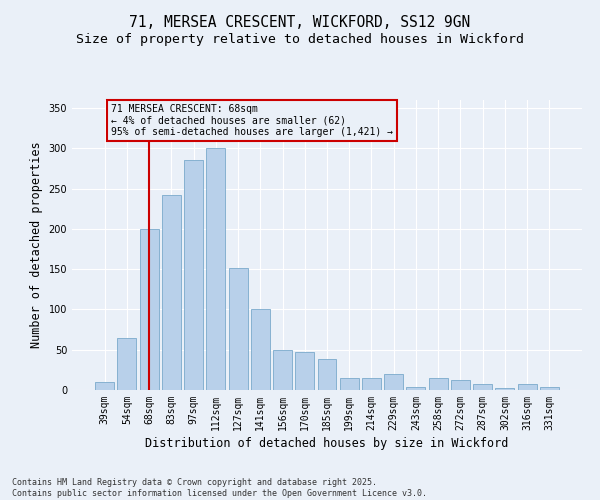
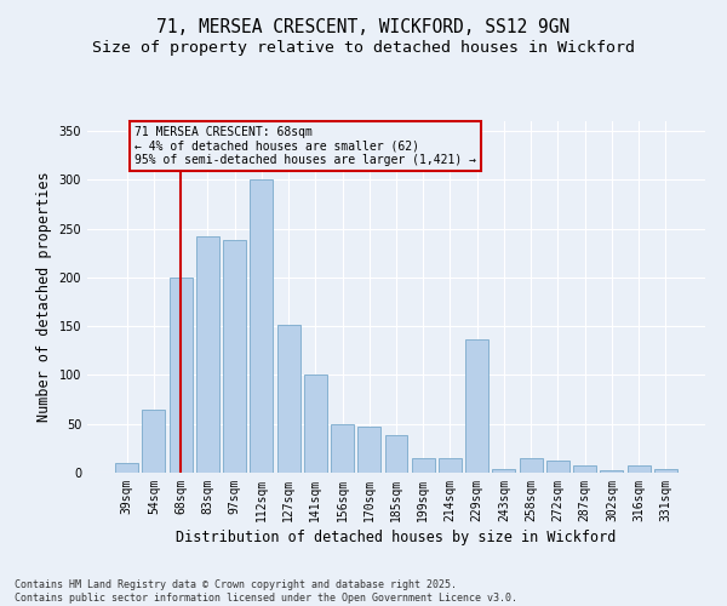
97sqm: 285 -> 238
229sqm: 20 -> 136
